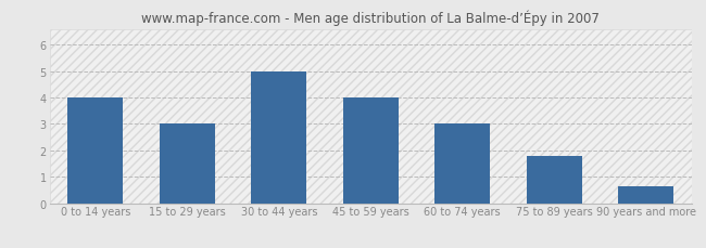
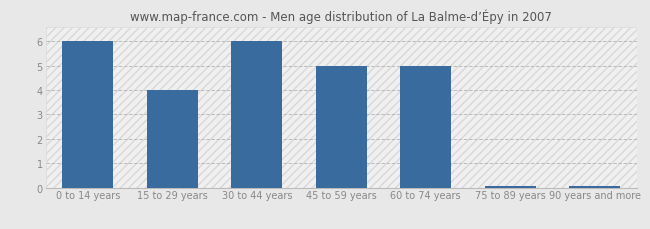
0 to 14 years: 4.00 -> 6.00
15 to 29 years: 3.00 -> 4.00
30 to 44 years: 5.00 -> 6.00
45 to 59 years: 4.00 -> 5.00
60 to 74 years: 3.00 -> 5.00
75 to 89 years: 1.80 -> 0.07
90 years and more: 0.65 -> 0.07
